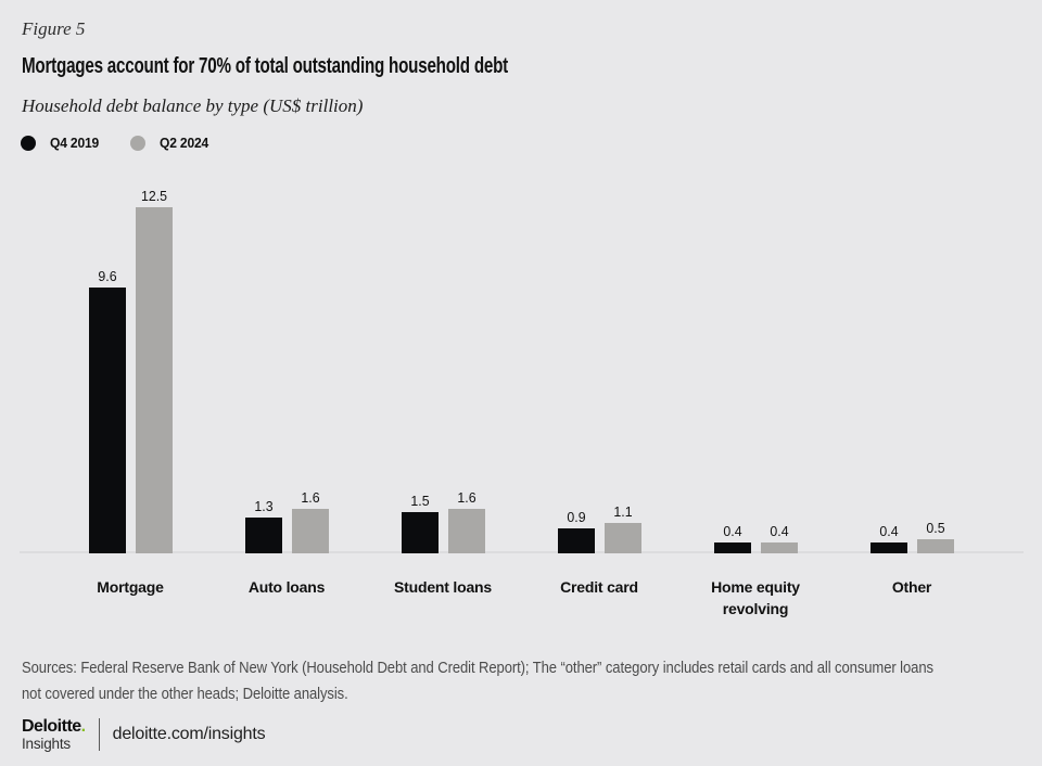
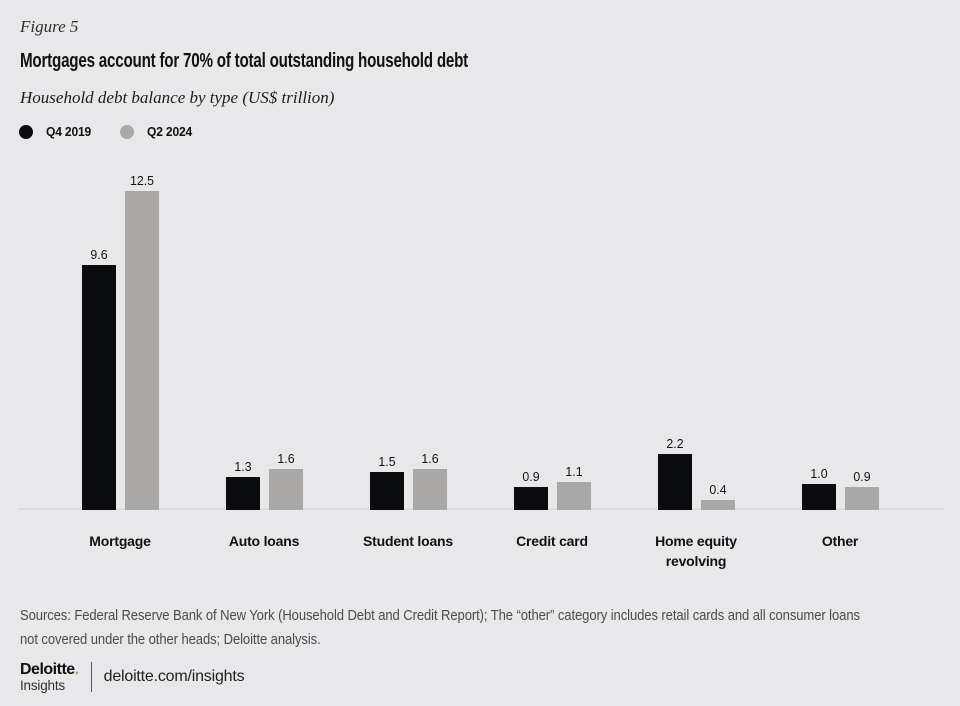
Q4 2019/Home equity revolving: 0.4 -> 2.2
Q4 2019/Other: 0.4 -> 1.0
Q2 2024/Other: 0.5 -> 0.9
